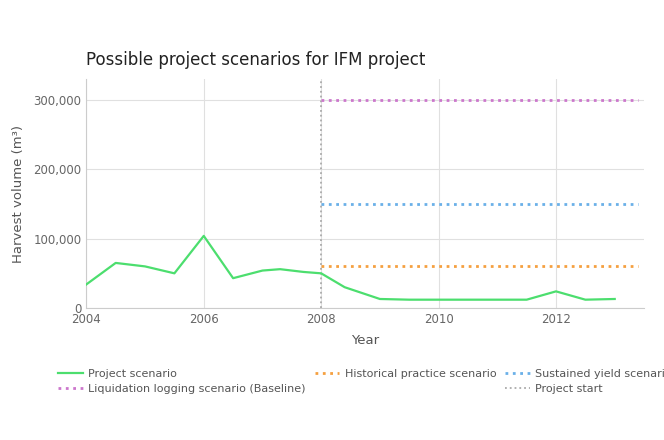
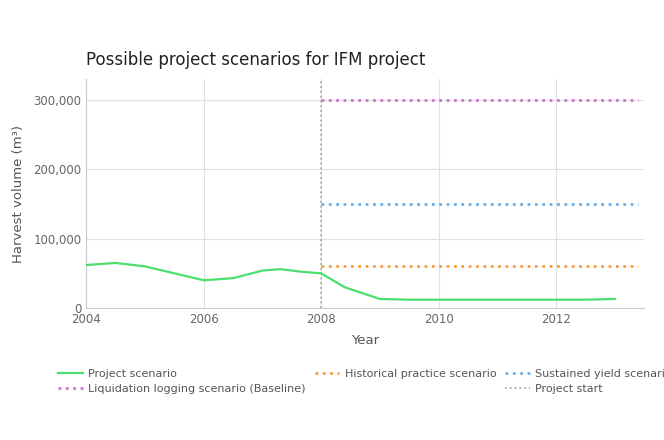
2004: 34,000 -> 62,000
2006: 104,000 -> 40,000
2012: 24,000 -> 12,000
